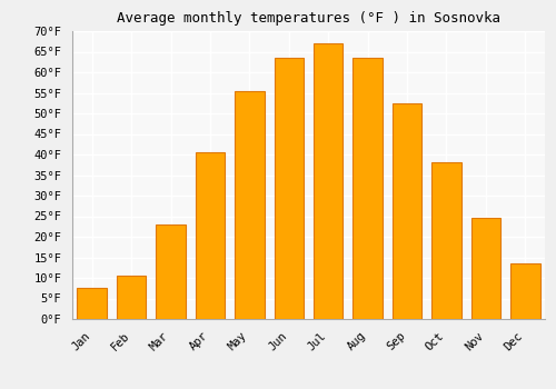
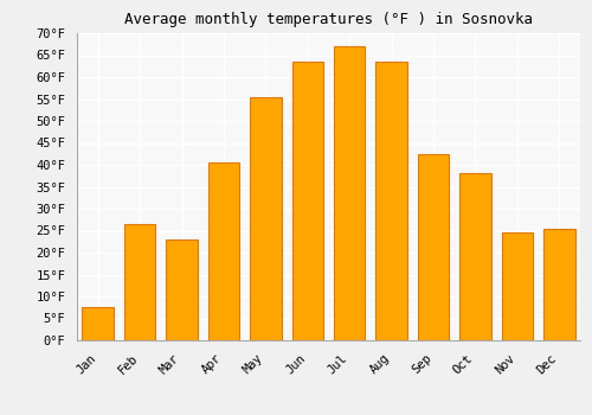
Feb: 10.5°F -> 26.5°F
Sep: 52.5°F -> 42.5°F
Dec: 13.5°F -> 25.5°F
